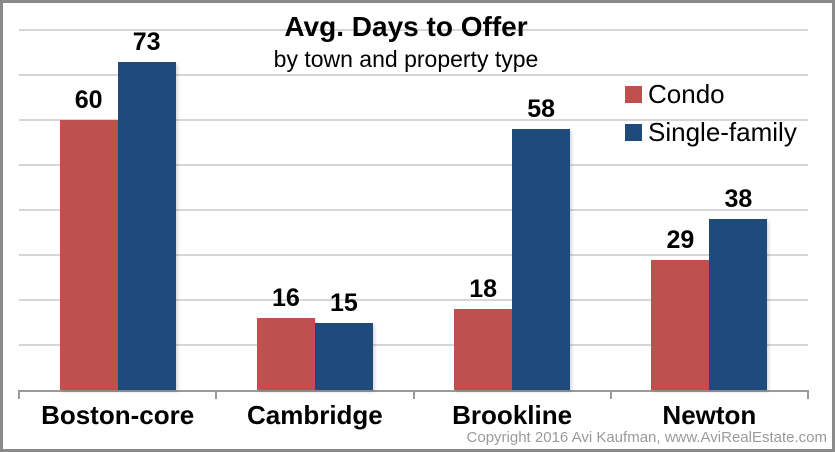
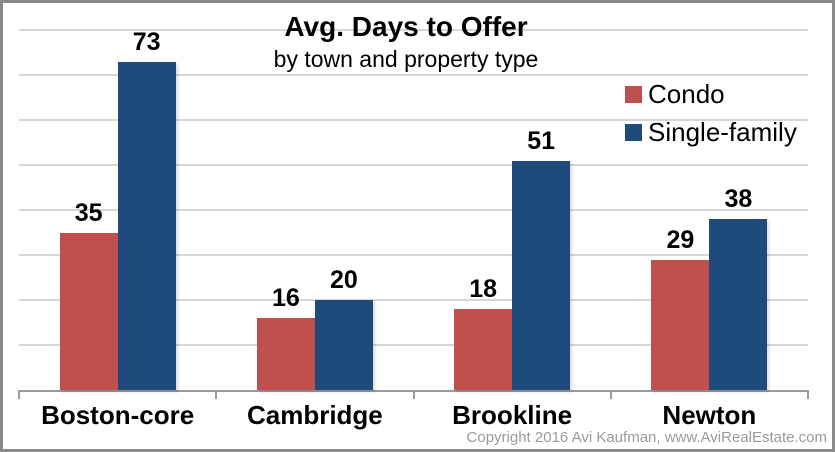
Condo/Boston-core: 60 -> 35
Single-family/Cambridge: 15 -> 20
Single-family/Brookline: 58 -> 51
